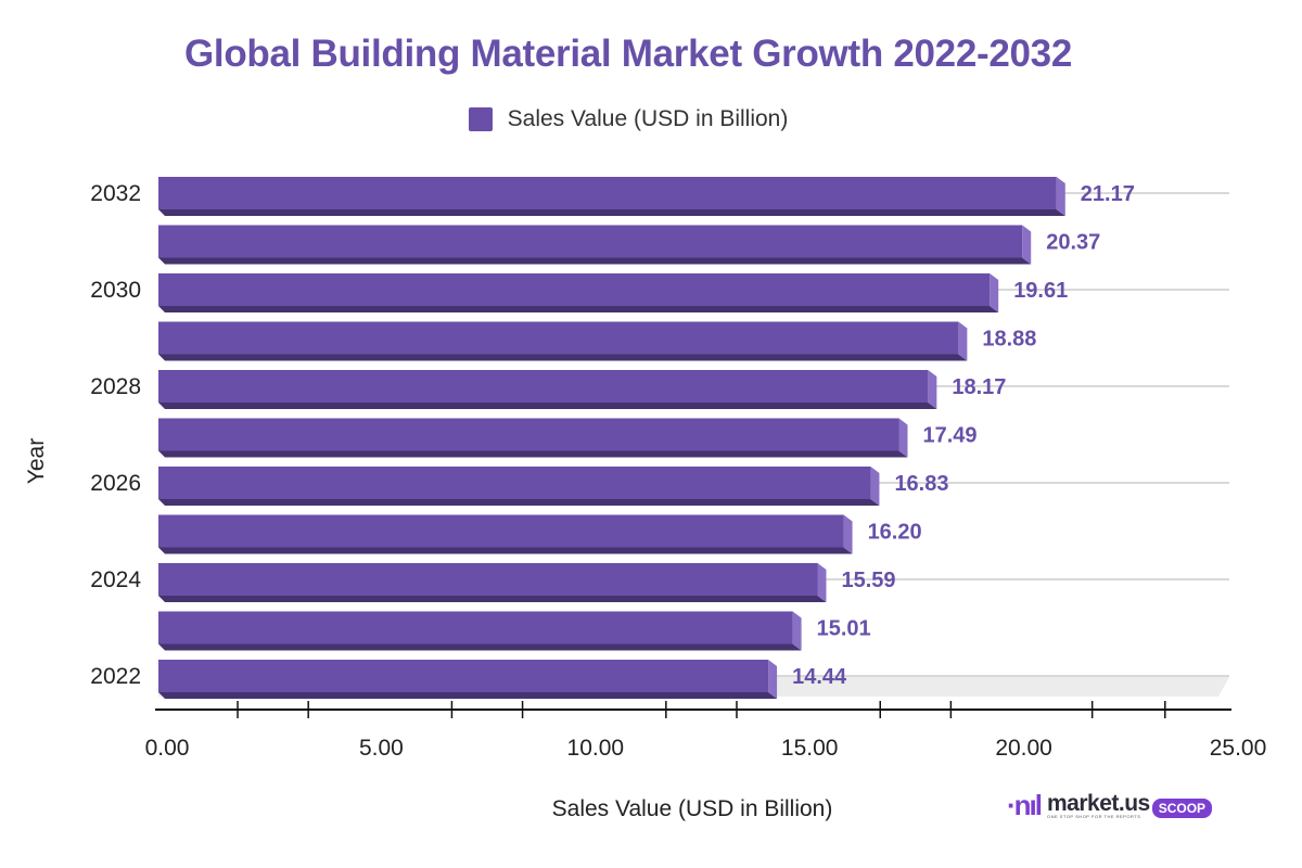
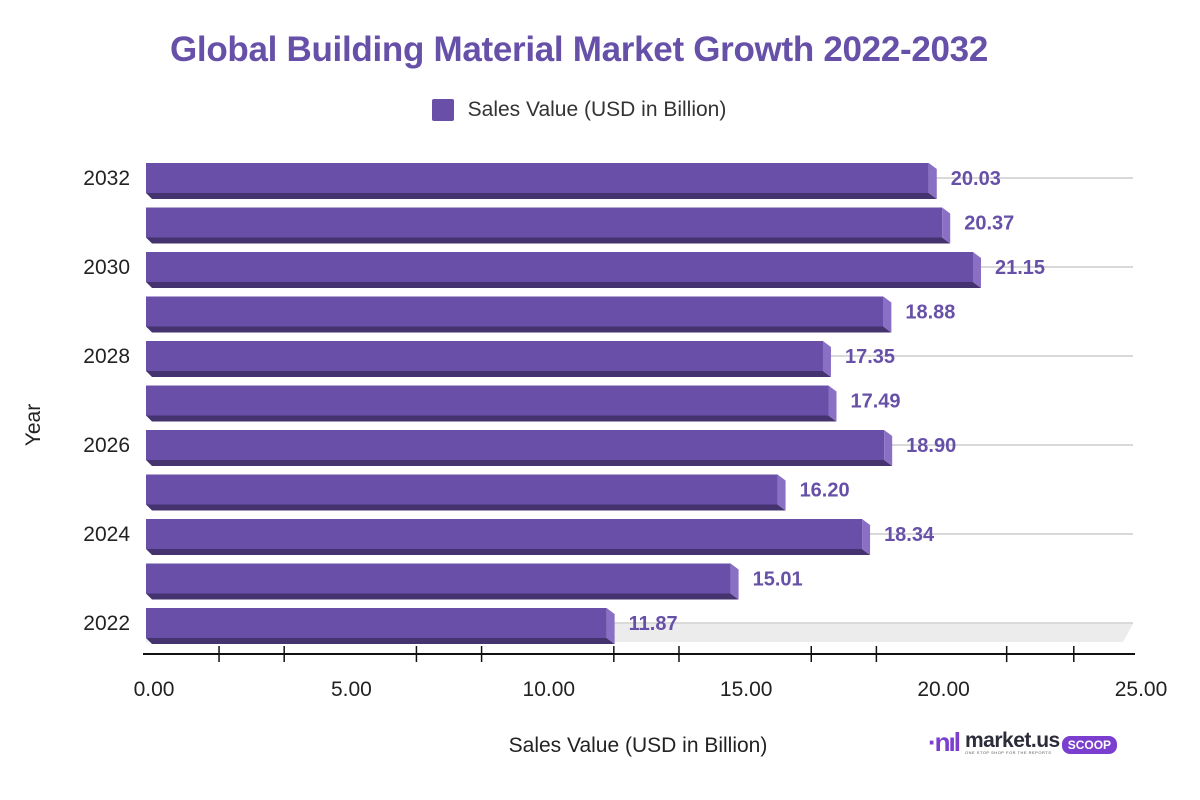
2022: 14.44 -> 11.87
2024: 15.59 -> 18.34
2026: 16.83 -> 18.90
2028: 18.17 -> 17.35
2030: 19.61 -> 21.15
2032: 21.17 -> 20.03
